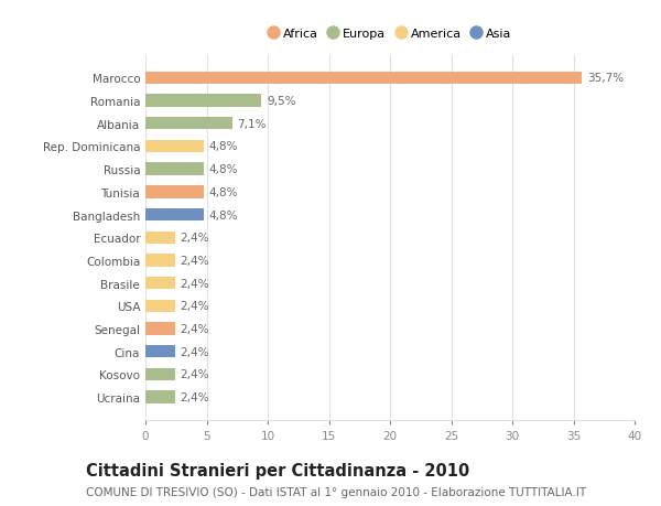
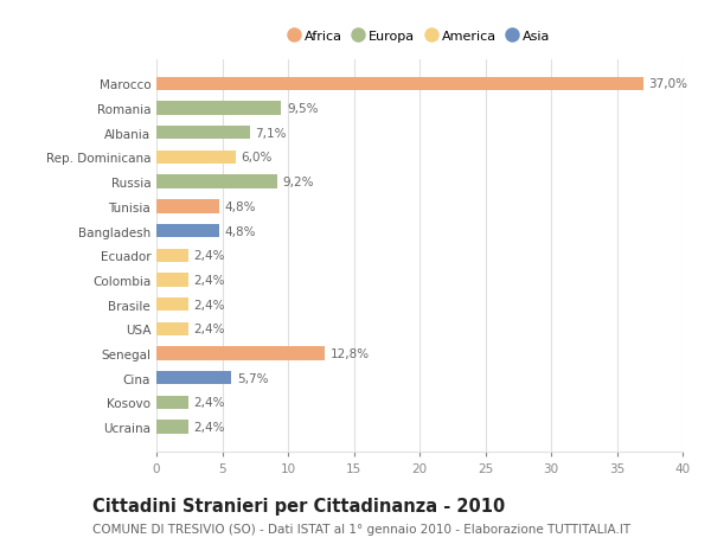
Marocco: 35,7% -> 37,0%
Rep. Dominicana: 4,8% -> 6,0%
Russia: 4,8% -> 9,2%
Senegal: 2,4% -> 12,8%
Cina: 2,4% -> 5,7%
